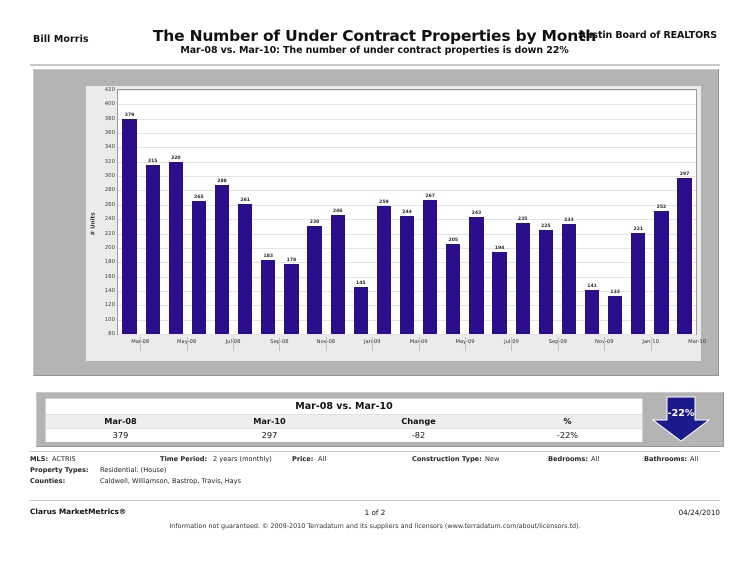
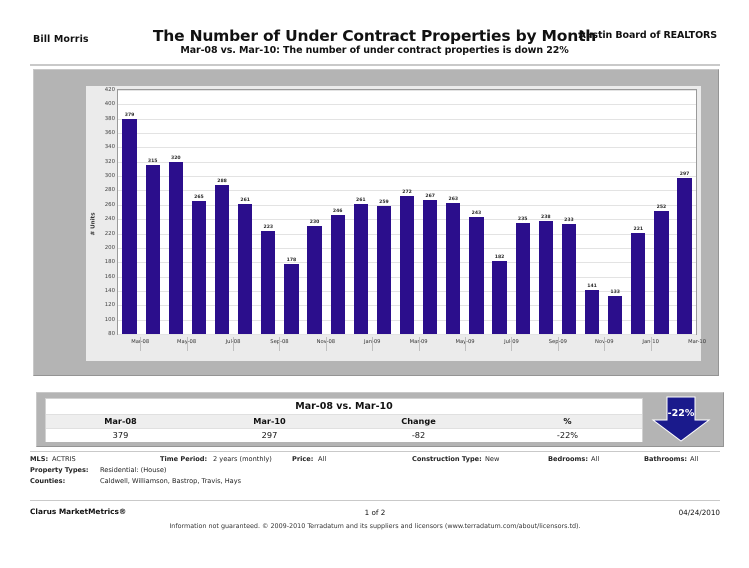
Sep-08: 183 -> 223
Jan-09: 145 -> 261
Mar-09: 244 -> 272
May-09: 205 -> 263
Jul-09: 194 -> 182
Sep-09: 225 -> 238
